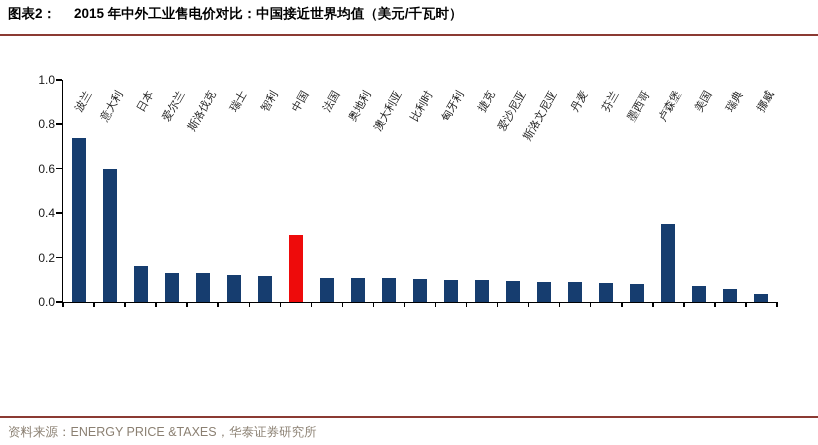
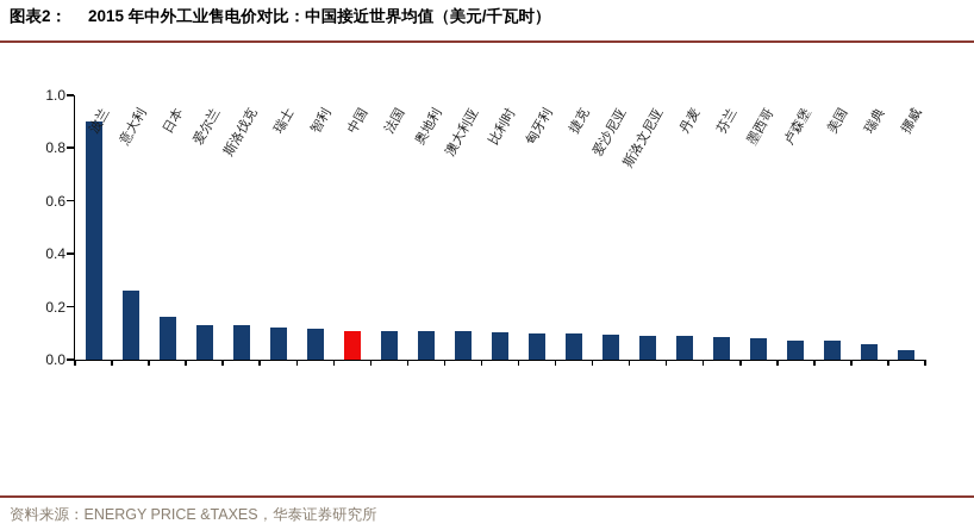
波兰: 0.74 -> 0.90
意大利: 0.60 -> 0.26
中国: 0.30 -> 0.11
卢森堡: 0.35 -> 0.07
